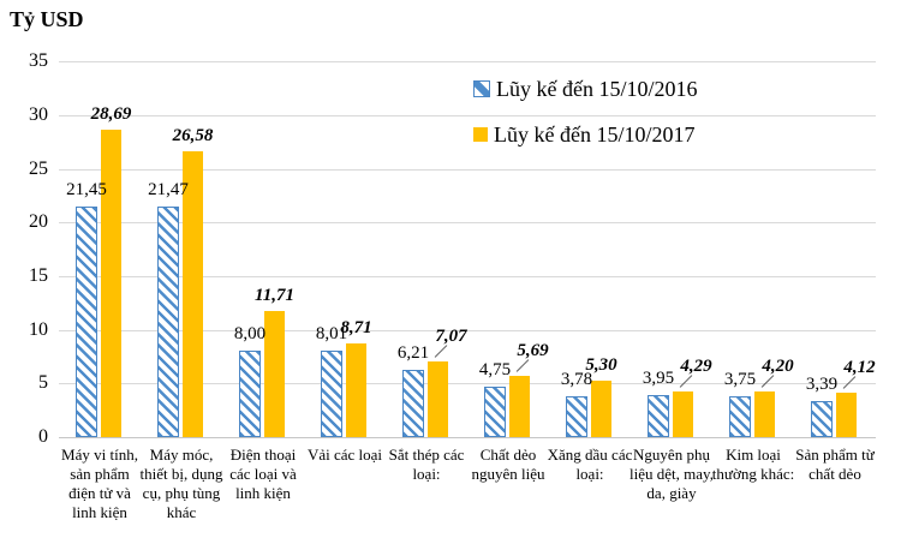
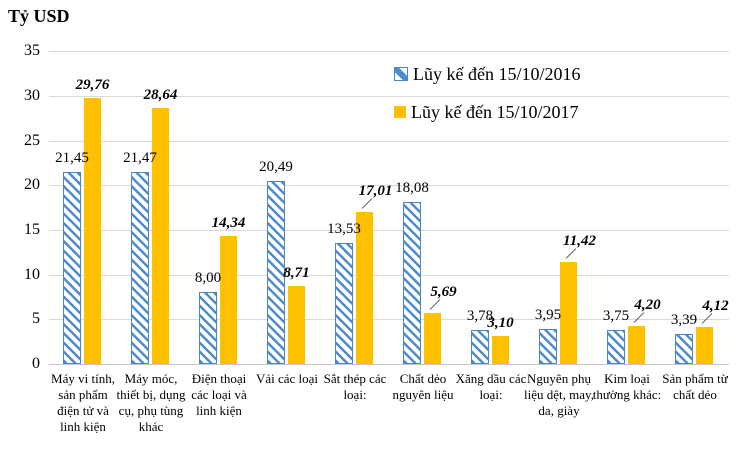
Lũy kế đến 15/10/2017/Máy vi tính, sản phẩm điện tử và linh kiện: 28,69 -> 29,76
Lũy kế đến 15/10/2017/Máy móc, thiết bị, dụng cụ, phụ tùng khác: 26,58 -> 28,64
Lũy kế đến 15/10/2017/Điện thoại các loại và linh kiện: 11,71 -> 14,34
Lũy kế đến 15/10/2016/Vải các loại: 8,01 -> 20,49
Lũy kế đến 15/10/2016/Sắt thép các loại:: 6,21 -> 13,53
Lũy kế đến 15/10/2017/Sắt thép các loại:: 7,07 -> 17,01
Lũy kế đến 15/10/2016/Chất dẻo nguyên liệu: 4,75 -> 18,08
Lũy kế đến 15/10/2017/Xăng dầu các loại:: 5,30 -> 3,10
Lũy kế đến 15/10/2017/Nguyên phụ liệu dệt, may, da, giày: 4,29 -> 11,42
